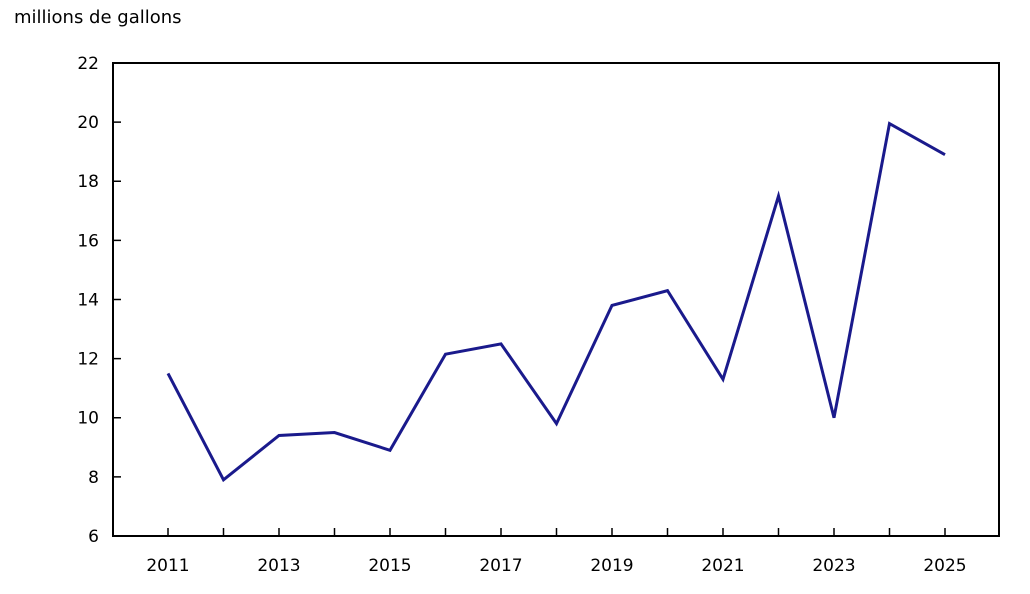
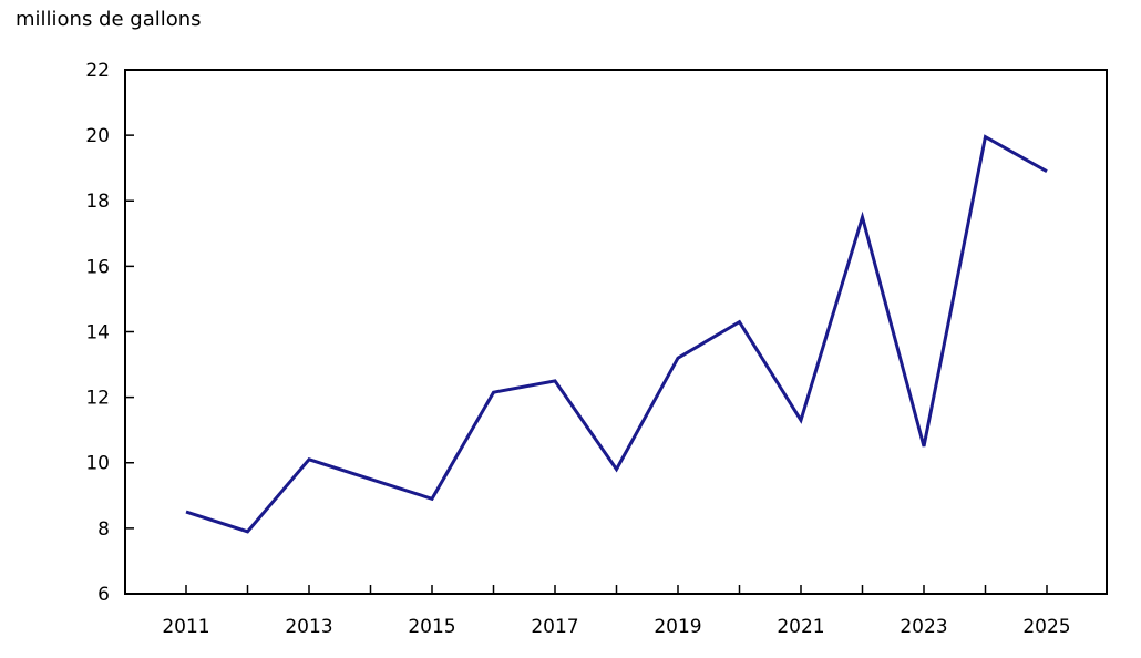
2011: 11.5 -> 8.5
2013: 9.4 -> 10.1
2019: 13.8 -> 13.2
2023: 10.0 -> 10.5
